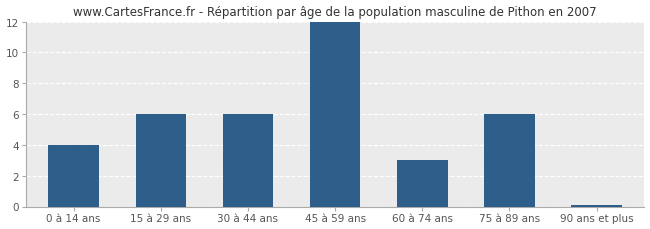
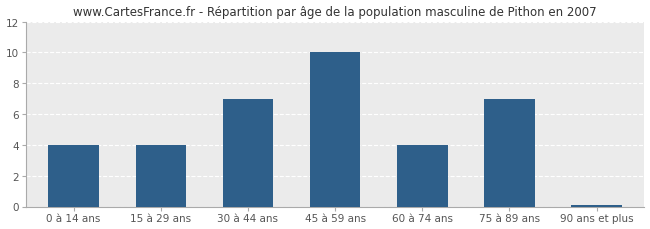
15 à 29 ans: 6.0 -> 4.0
30 à 44 ans: 6.0 -> 7.0
45 à 59 ans: 12.0 -> 10.0
60 à 74 ans: 3.0 -> 4.0
75 à 89 ans: 6.0 -> 7.0
